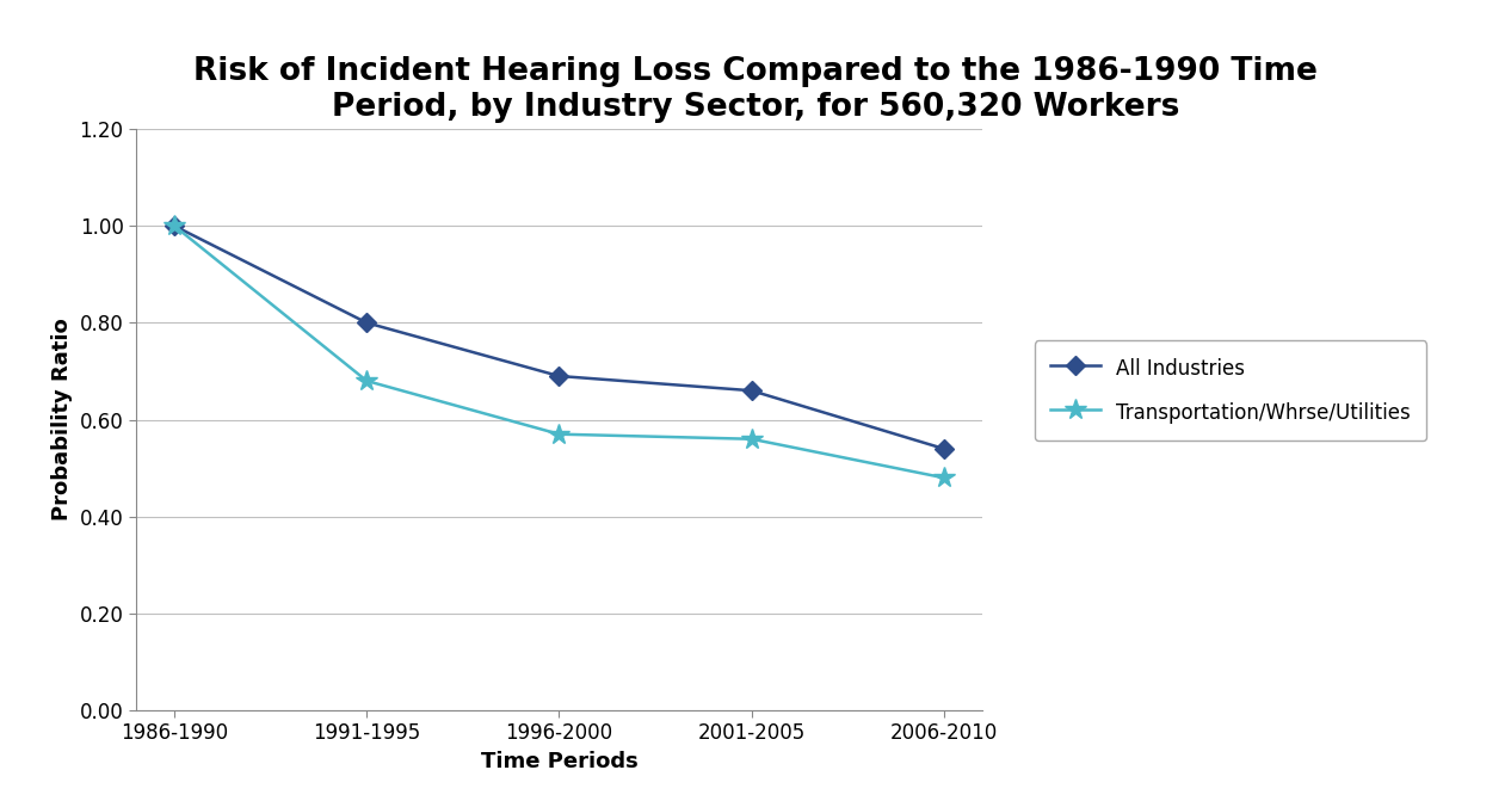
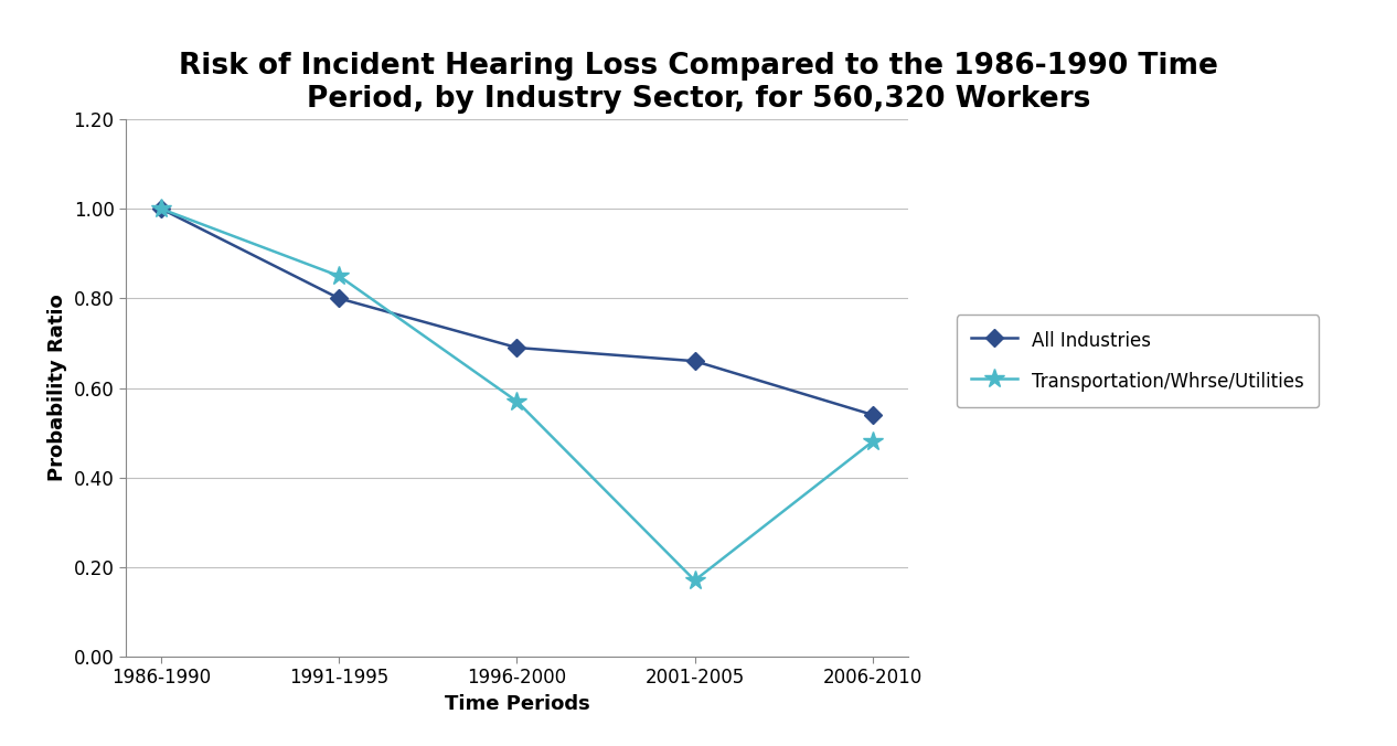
Transportation/Whrse/Utilities/1991-1995: 0.68 -> 0.85
Transportation/Whrse/Utilities/2001-2005: 0.56 -> 0.17
